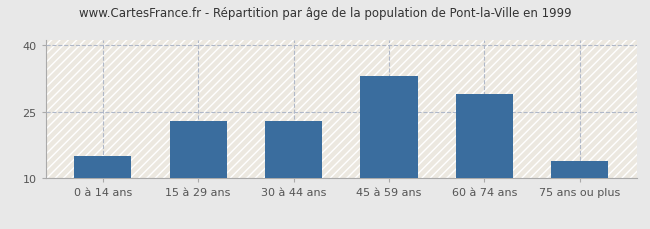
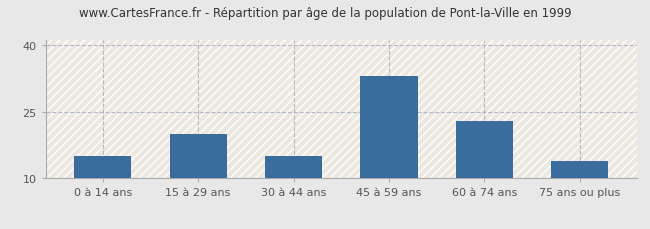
15 à 29 ans: 23 -> 20
30 à 44 ans: 23 -> 15
60 à 74 ans: 29 -> 23
